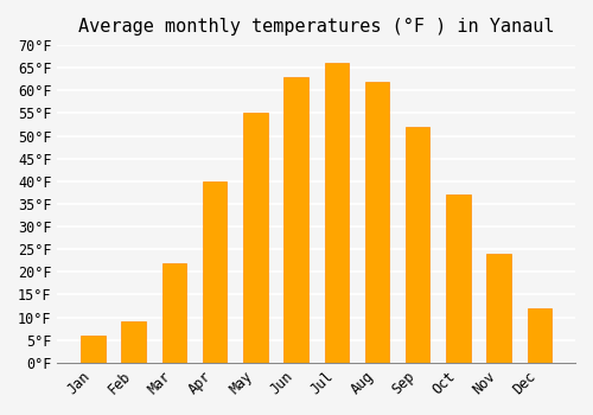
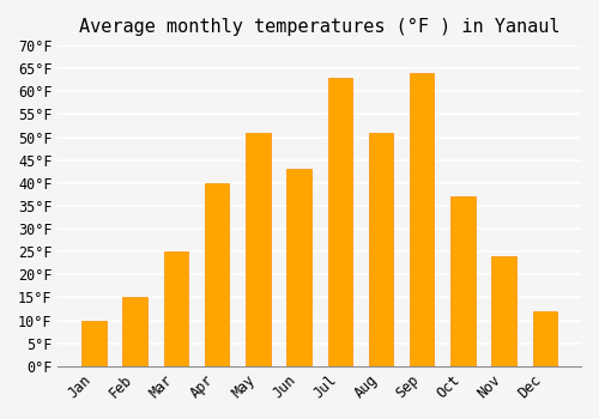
Jan: 6°F -> 10°F
Feb: 9°F -> 15°F
Mar: 22°F -> 25°F
May: 55°F -> 51°F
Jun: 63°F -> 43°F
Jul: 66°F -> 63°F
Aug: 62°F -> 51°F
Sep: 52°F -> 64°F
